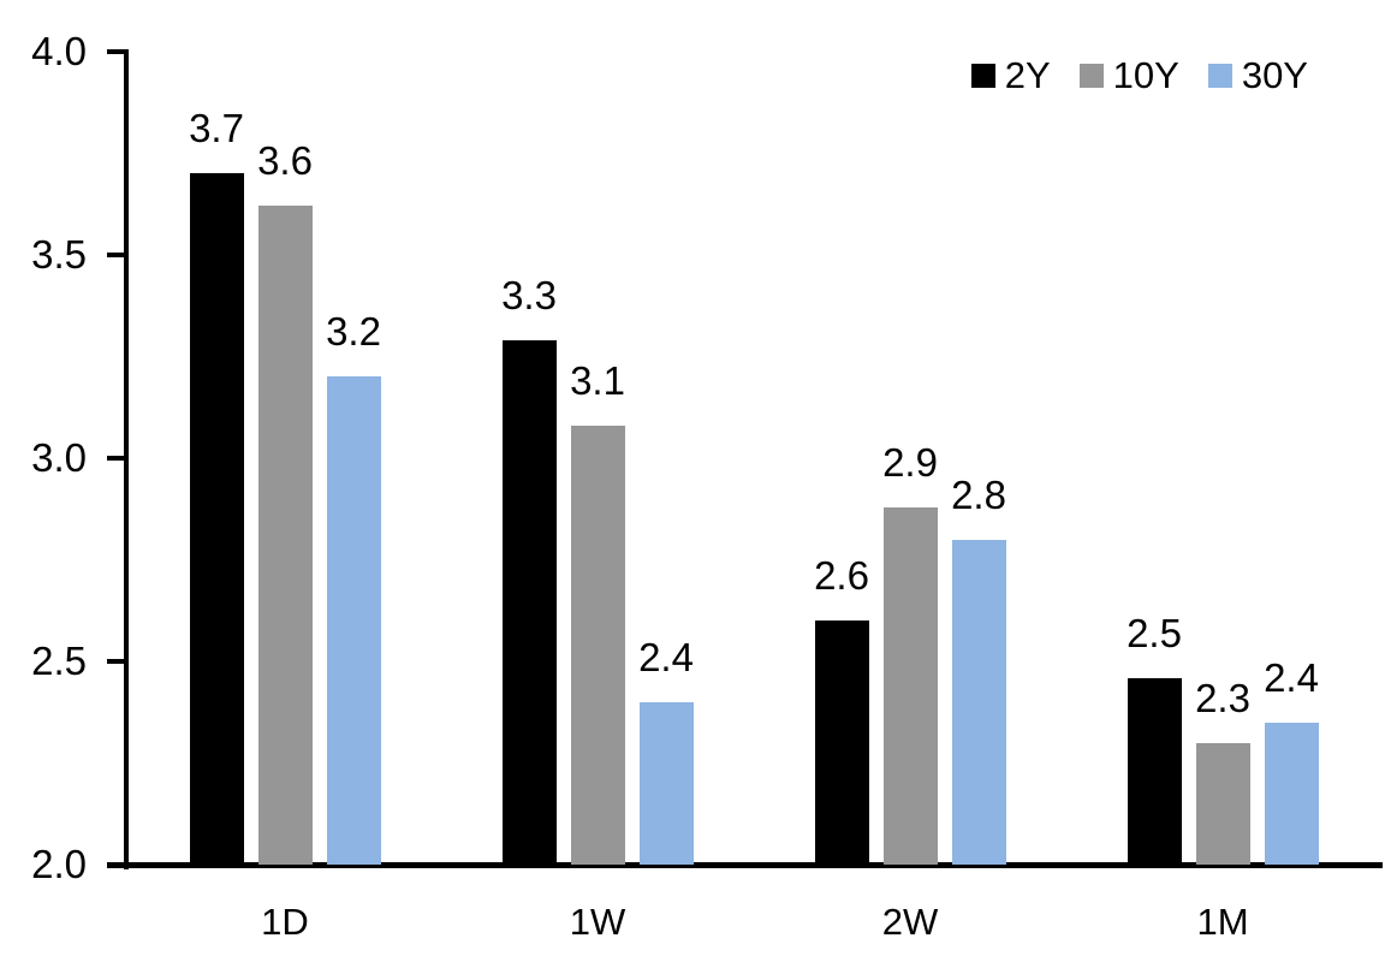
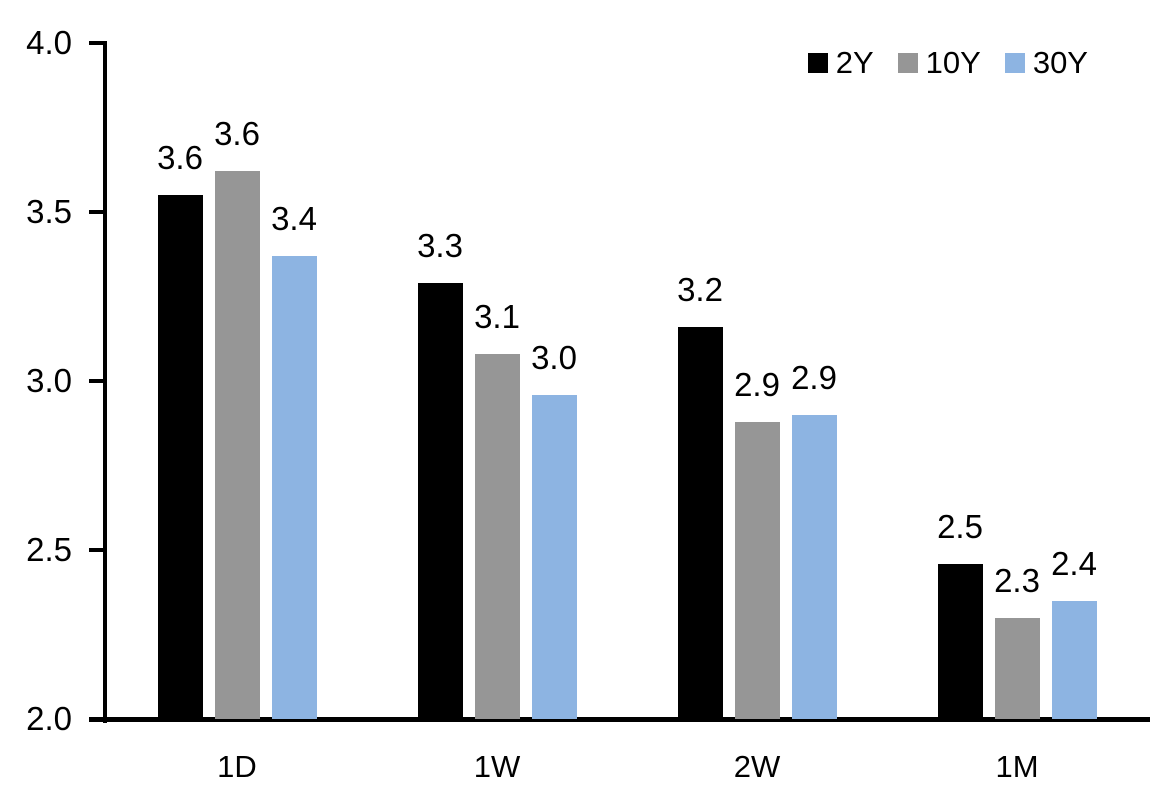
2Y/1D: 3.7 -> 3.6
30Y/1D: 3.2 -> 3.4
30Y/1W: 2.4 -> 3.0
2Y/2W: 2.6 -> 3.2
30Y/2W: 2.8 -> 2.9
